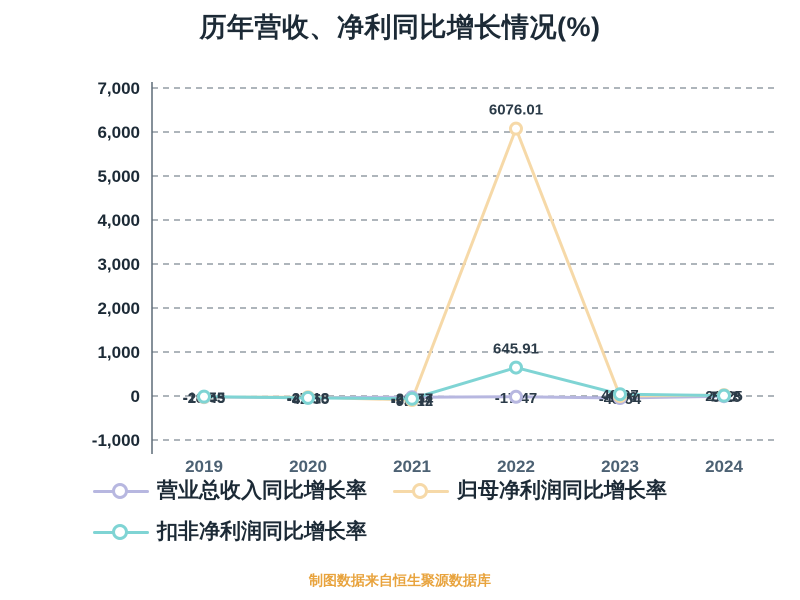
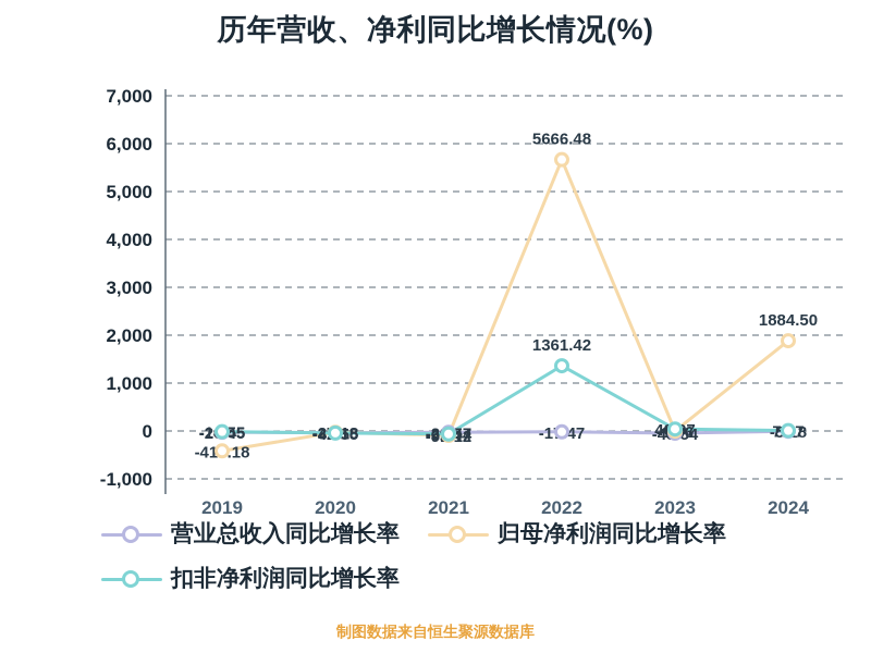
归母净利润同比增长率/2019: -23.43 -> -416.18
归母净利润同比增长率/2022: 6076.01 -> 5666.48
扣非净利润同比增长率/2022: 645.91 -> 1361.42
归母净利润同比增长率/2024: 21.25 -> 1884.50
